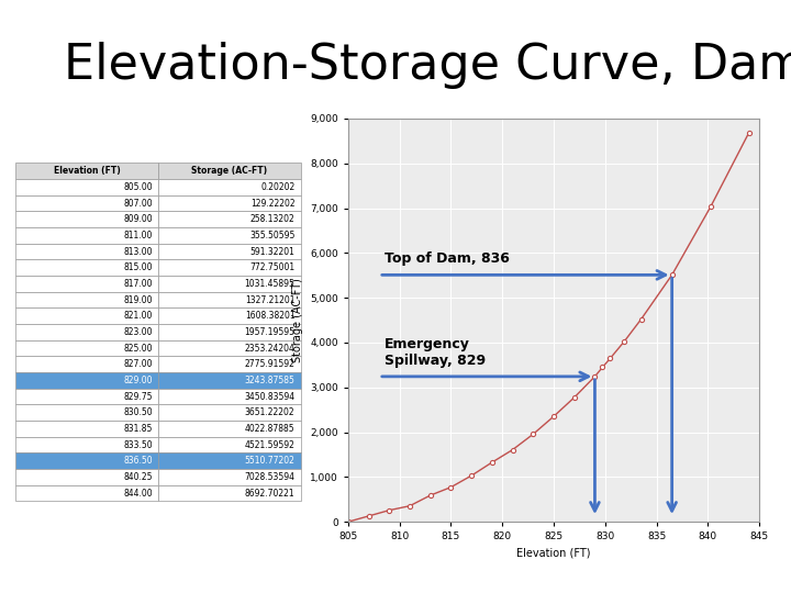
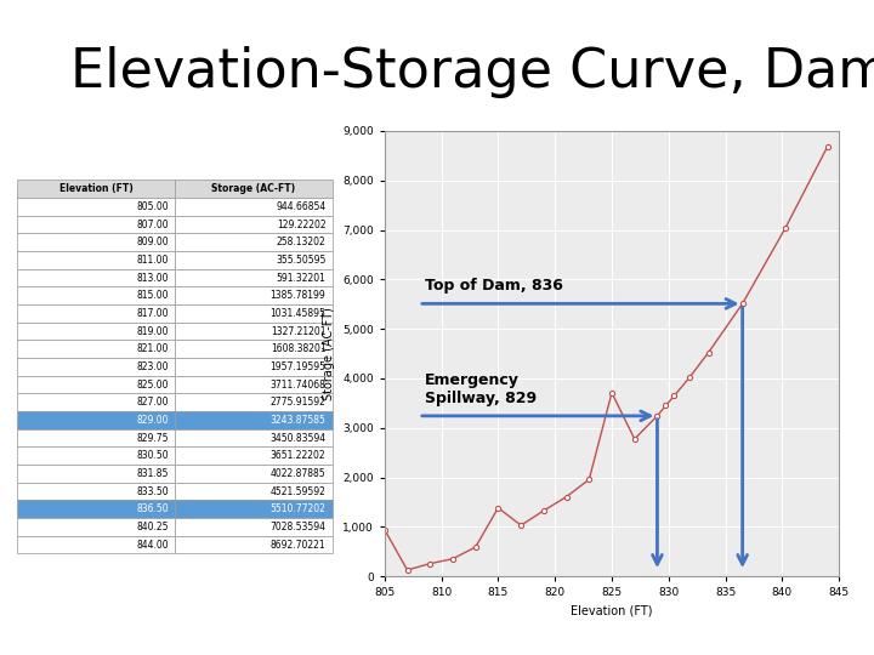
805: 0.20202 -> 944.66854
815: 772.75001 -> 1385.78199
825: 2353.24204 -> 3711.74068
